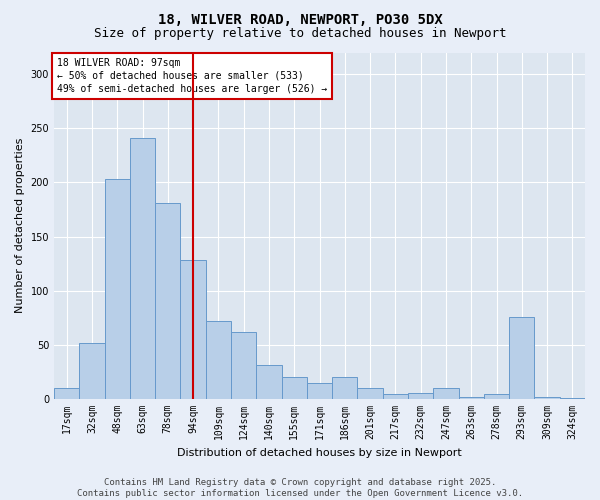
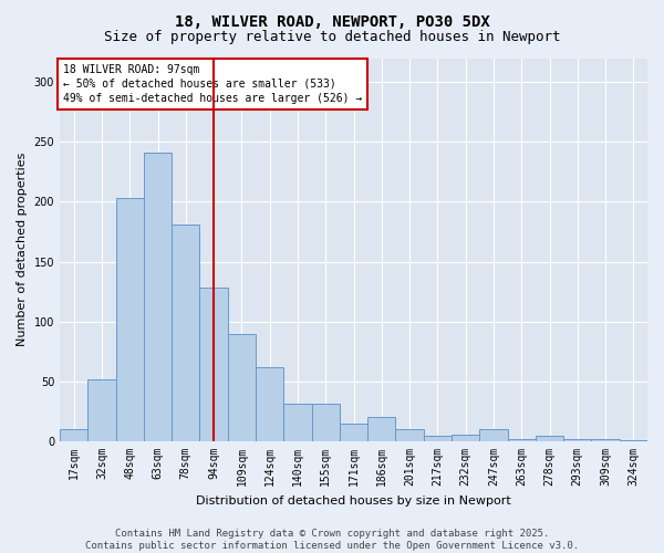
109sqm: 72 -> 90
155sqm: 20 -> 31
293sqm: 76 -> 2
